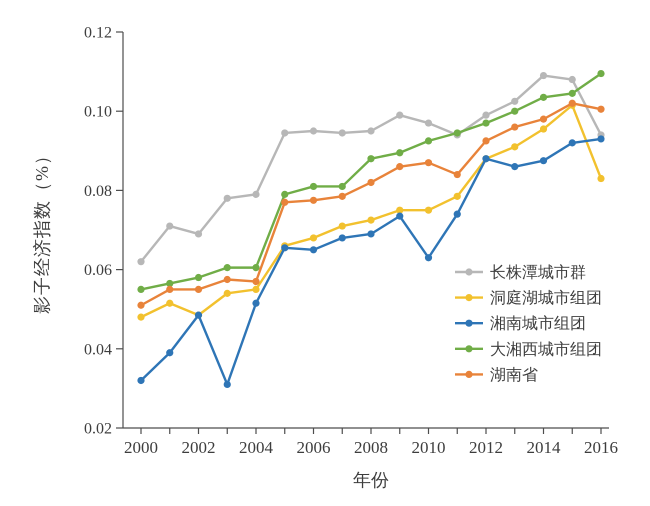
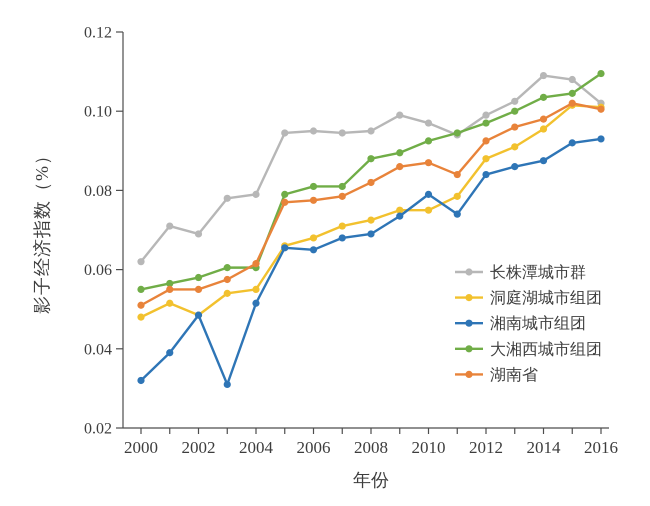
湖南省/2004: 0.057 -> 0.061
湘南城市组团/2010: 0.063 -> 0.079
湘南城市组团/2012: 0.088 -> 0.084
长株潭城市群/2016: 0.094 -> 0.102
洞庭湖城市组团/2016: 0.083 -> 0.101
